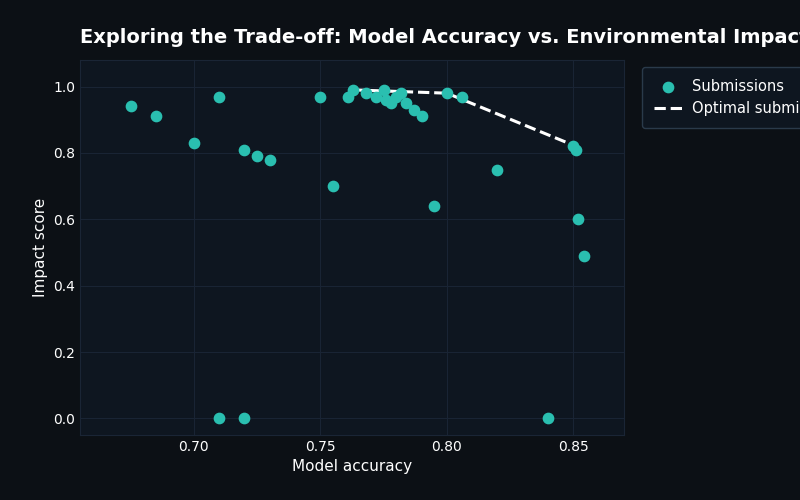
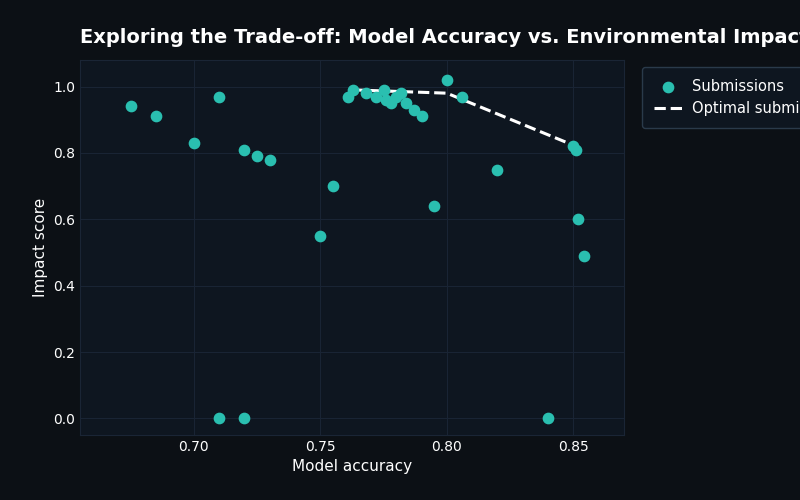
Submissions/0.75: 0.97 -> 0.55
Submissions/0.80: 0.98 -> 1.02
